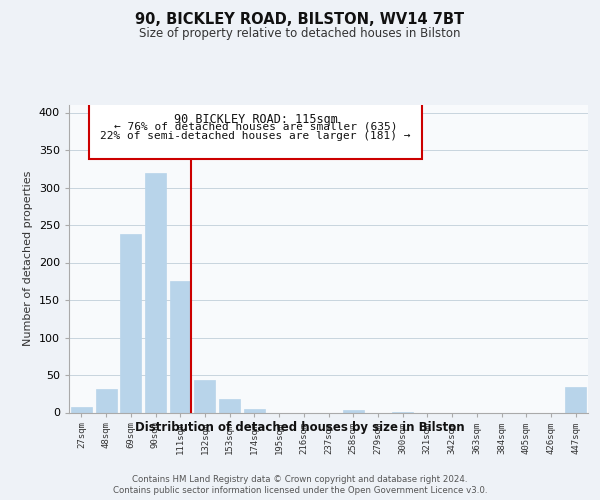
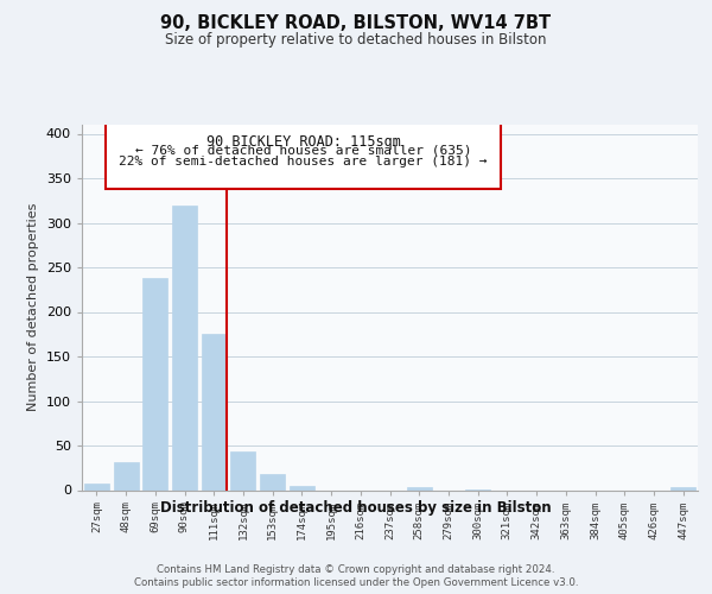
447sqm: 34 -> 3
